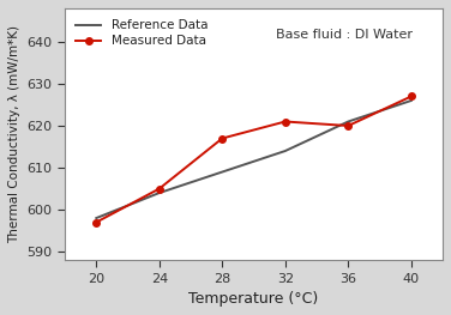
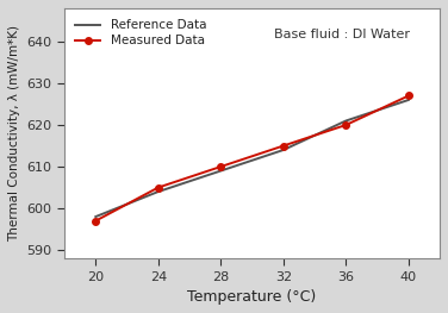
Measured Data/28: 617 -> 610
Measured Data/32: 621 -> 615
